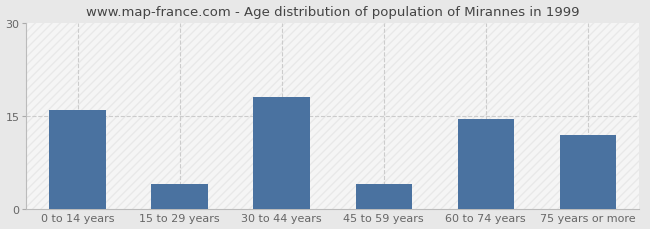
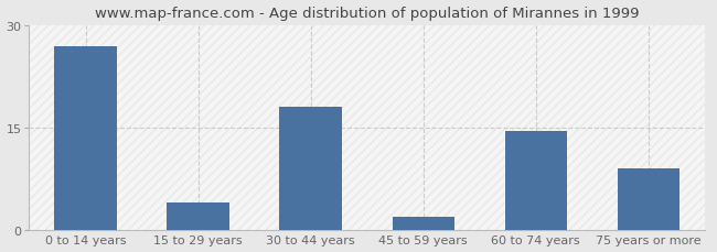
0 to 14 years: 16.0 -> 27.0
45 to 59 years: 4.0 -> 2.0
75 years or more: 12.0 -> 9.0
